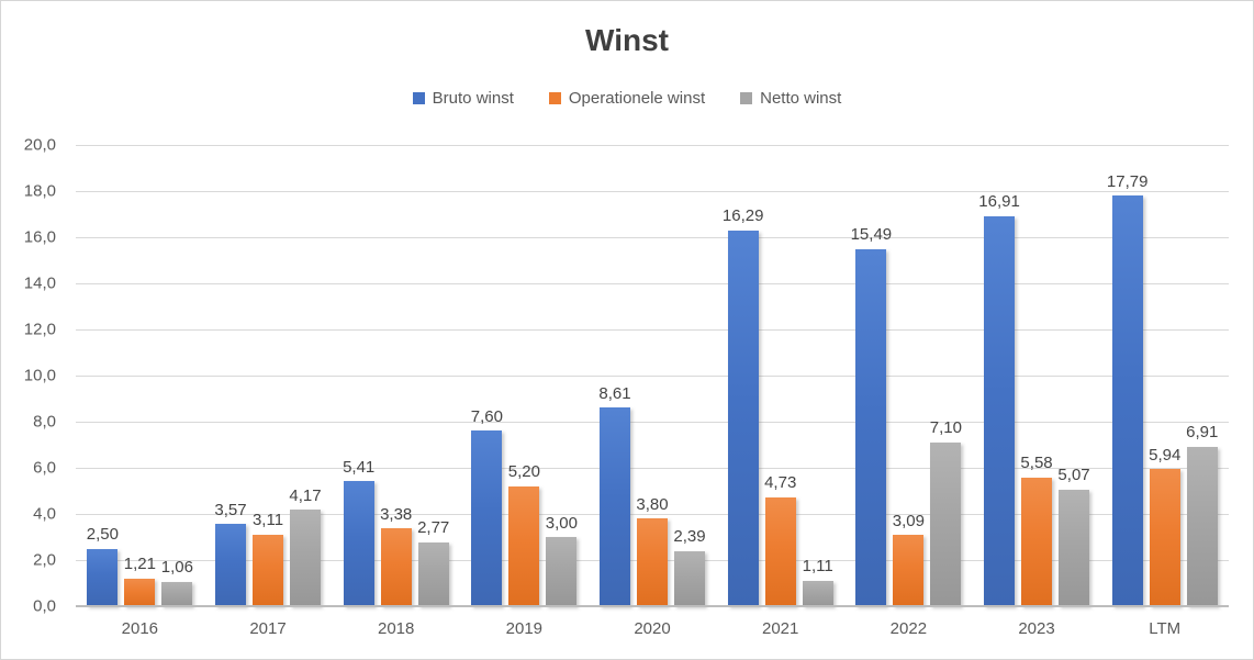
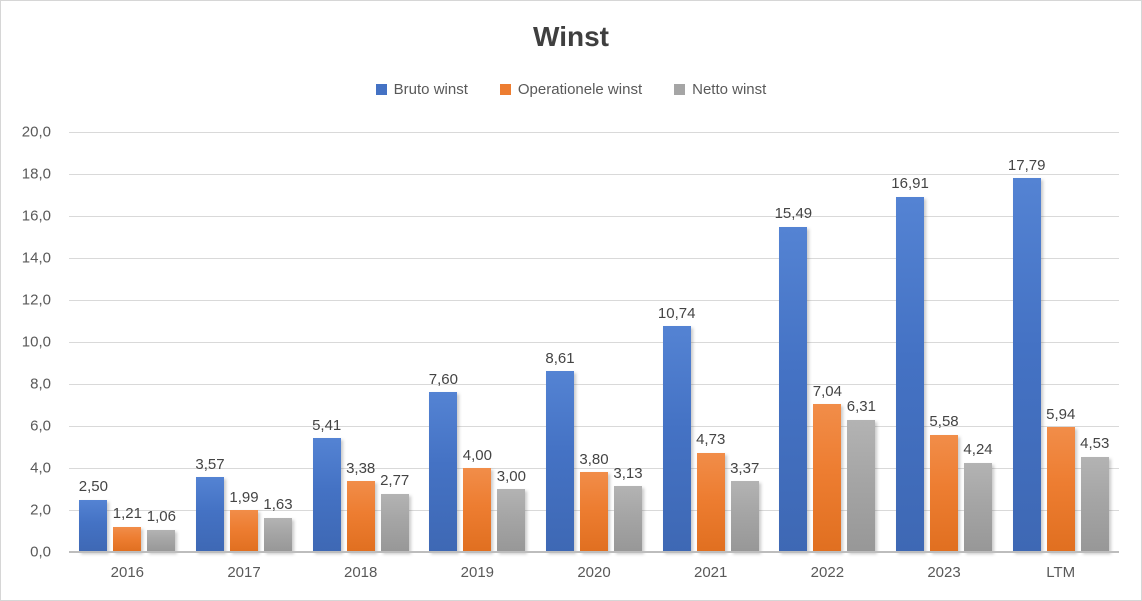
Operationele winst/2017: 3,11 -> 1,99
Netto winst/2017: 4,17 -> 1,63
Operationele winst/2019: 5,20 -> 4,00
Netto winst/2020: 2,39 -> 3,13
Bruto winst/2021: 16,29 -> 10,74
Netto winst/2021: 1,11 -> 3,37
Operationele winst/2022: 3,09 -> 7,04
Netto winst/2022: 7,10 -> 6,31
Netto winst/2023: 5,07 -> 4,24
Netto winst/LTM: 6,91 -> 4,53
